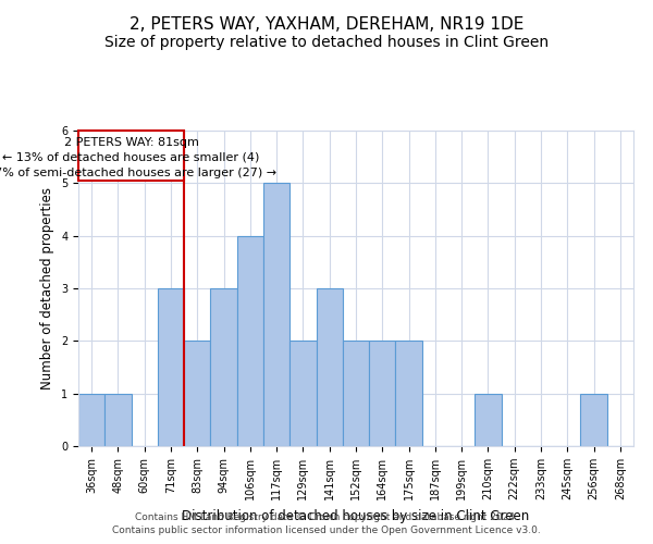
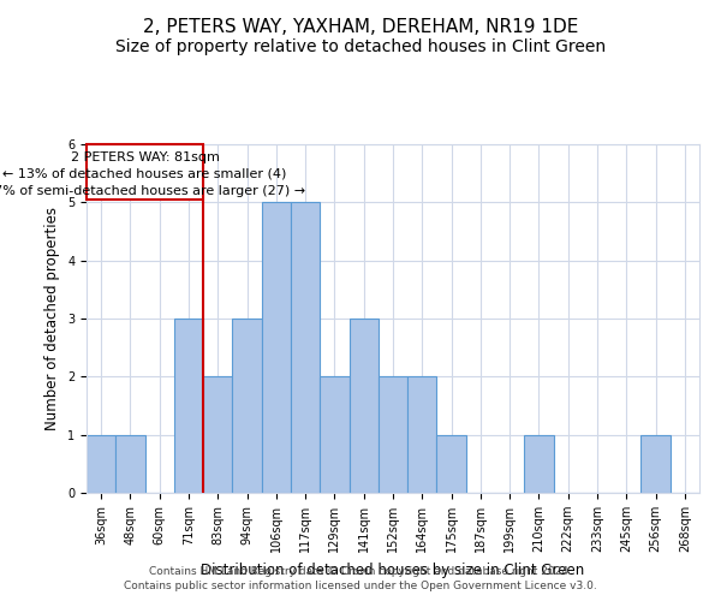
106sqm: 4 -> 5
175sqm: 2 -> 1
